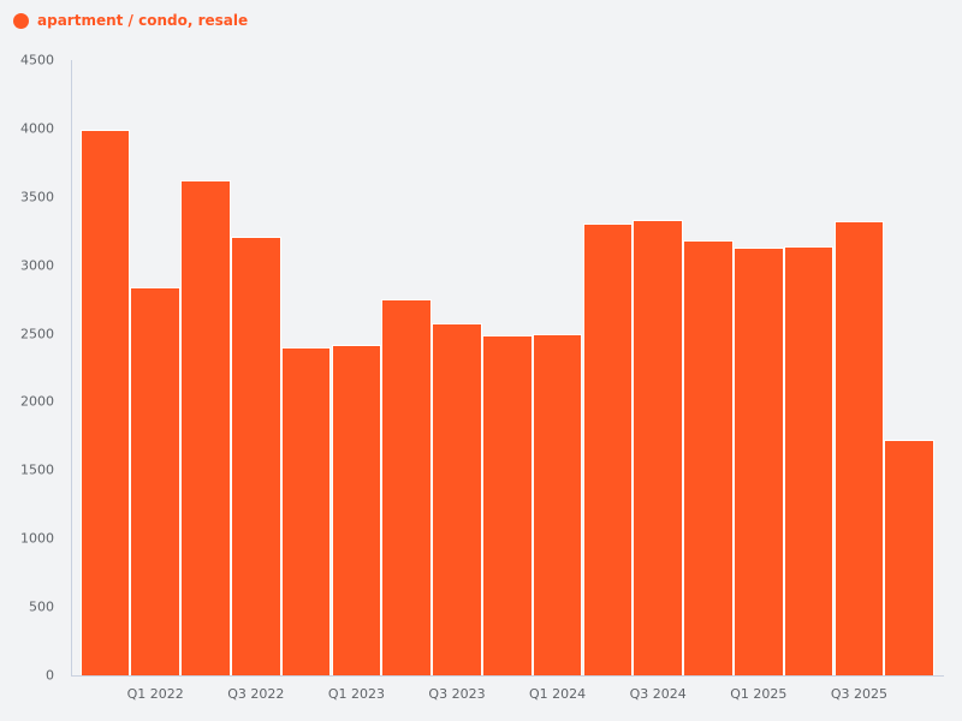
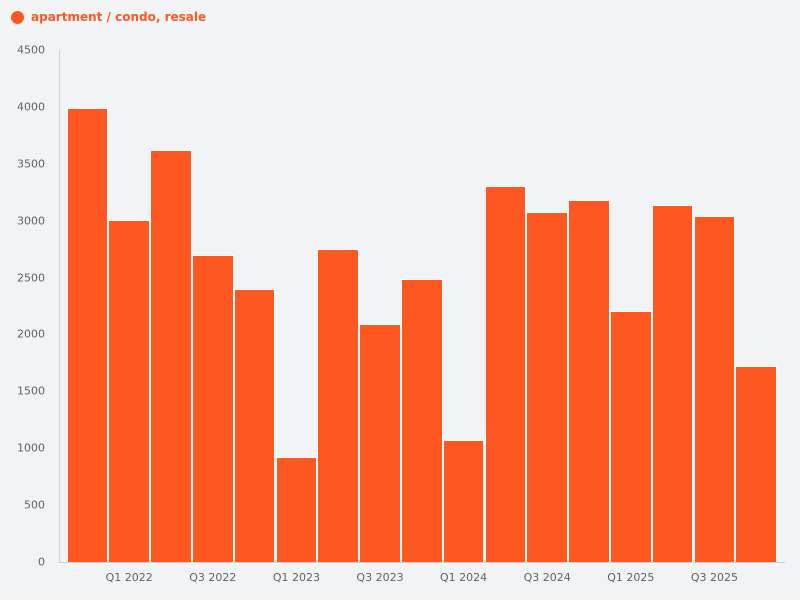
Q1 2022: 2840 -> 3010
Q3 2022: 3210 -> 2700
Q1 2023: 2420 -> 920
Q3 2023: 2580 -> 2090
Q1 2024: 2500 -> 1070
Q3 2024: 3330 -> 3080
Q1 2025: 3130 -> 2210
Q3 2025: 3320 -> 3040
